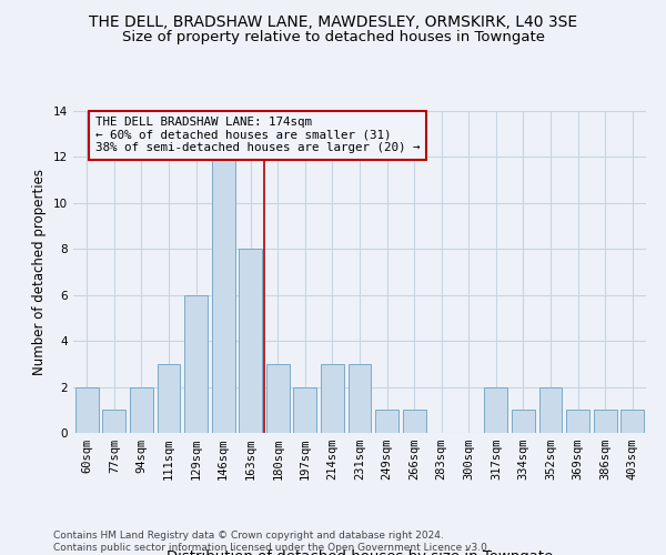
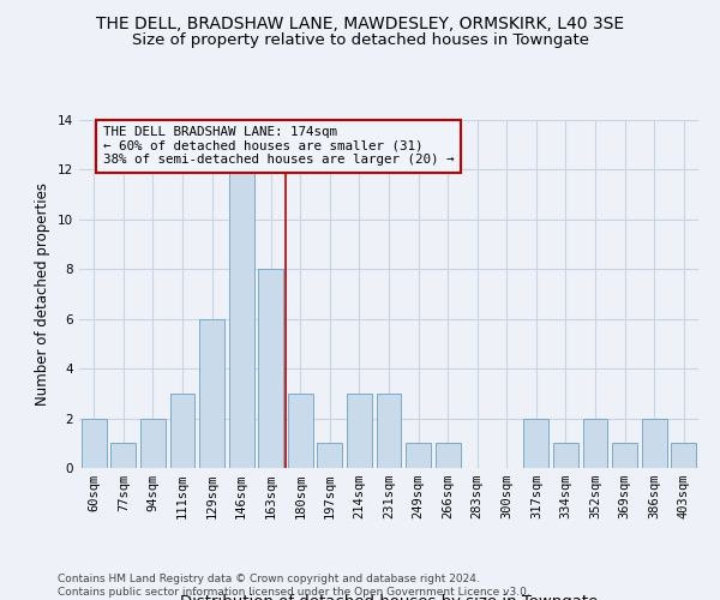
197sqm: 2 -> 1
386sqm: 1 -> 2
